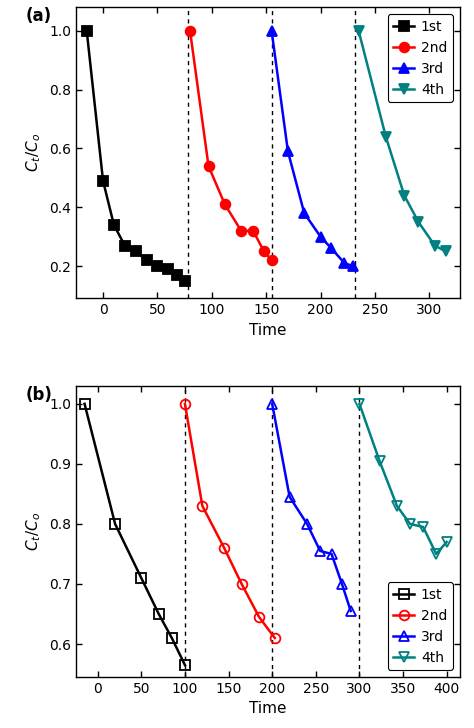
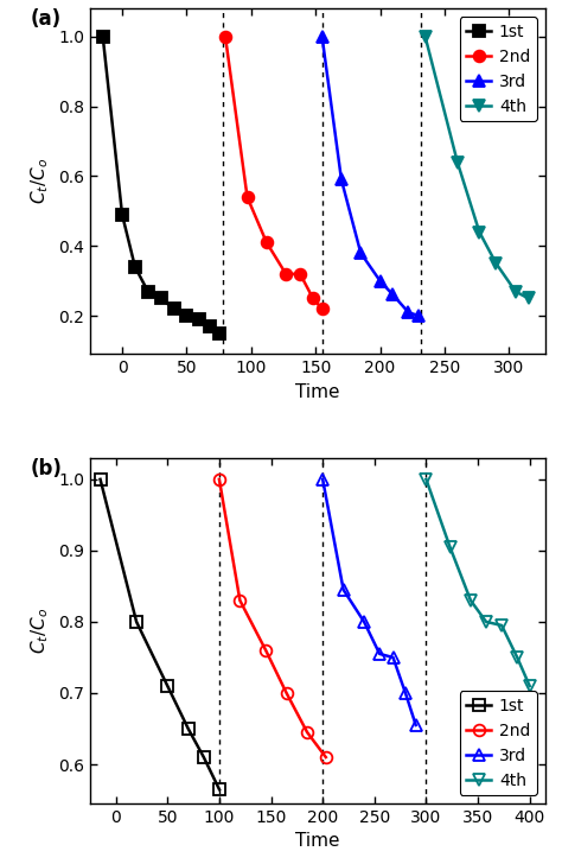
4th/400: 0.770 -> 0.710
